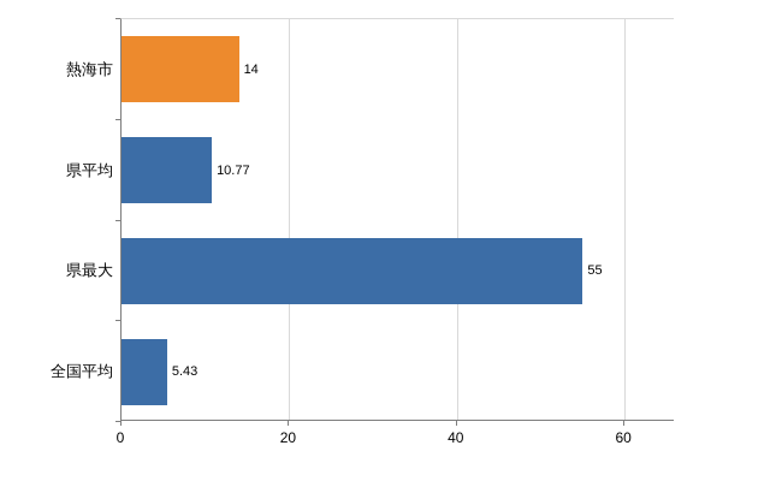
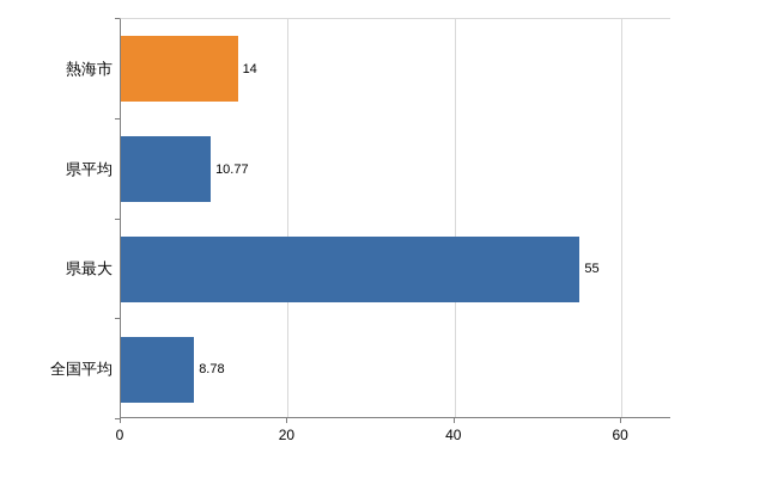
全国平均: 5.43 -> 8.78
